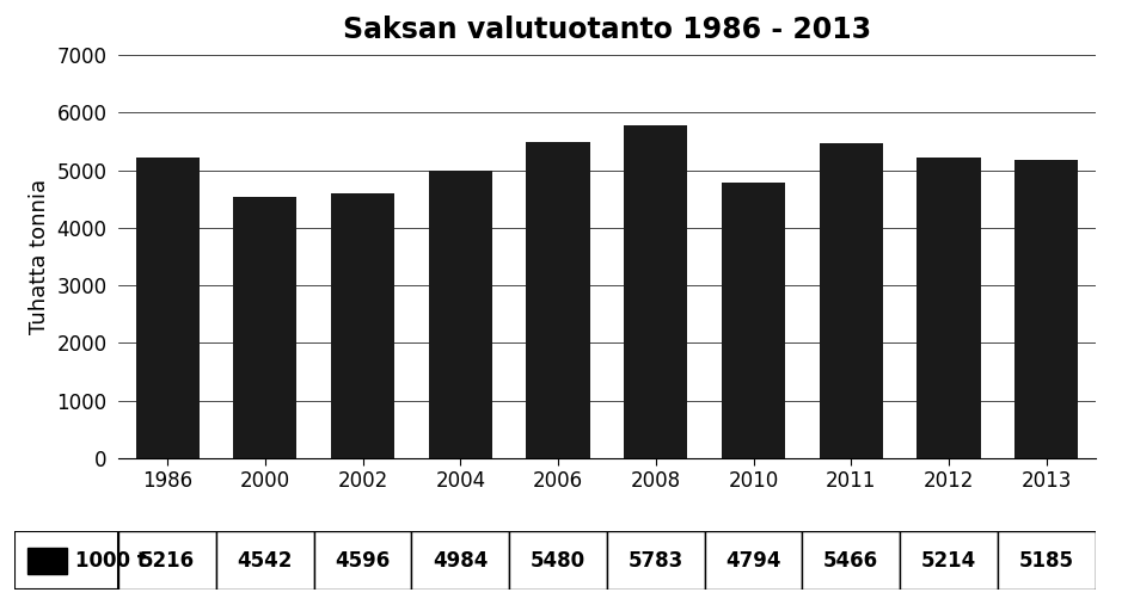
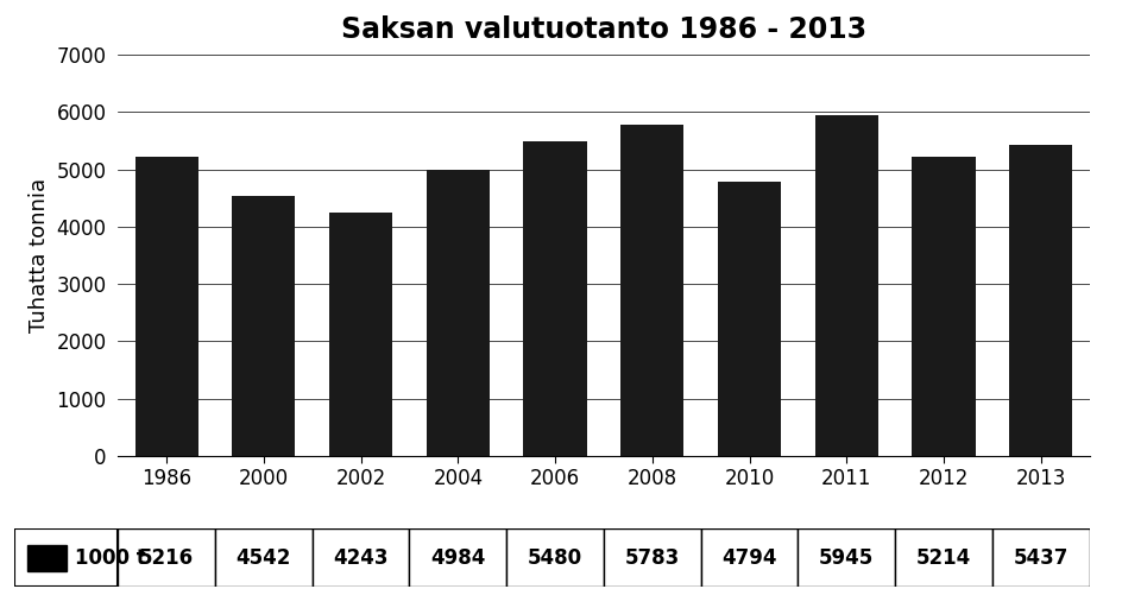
2002: 4596 -> 4243
2011: 5466 -> 5945
2013: 5185 -> 5437
